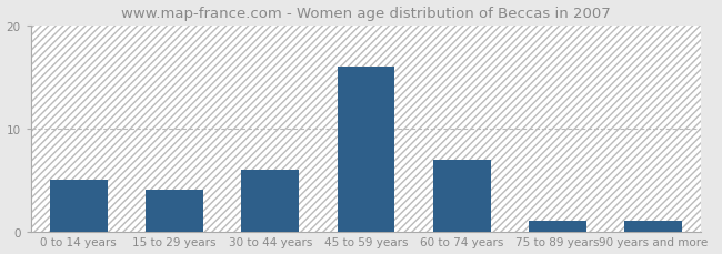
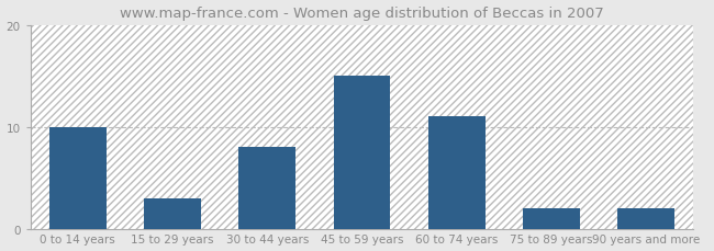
0 to 14 years: 5 -> 10
15 to 29 years: 4 -> 3
30 to 44 years: 6 -> 8
45 to 59 years: 16 -> 15
60 to 74 years: 7 -> 11
75 to 89 years: 1 -> 2
90 years and more: 1 -> 2
